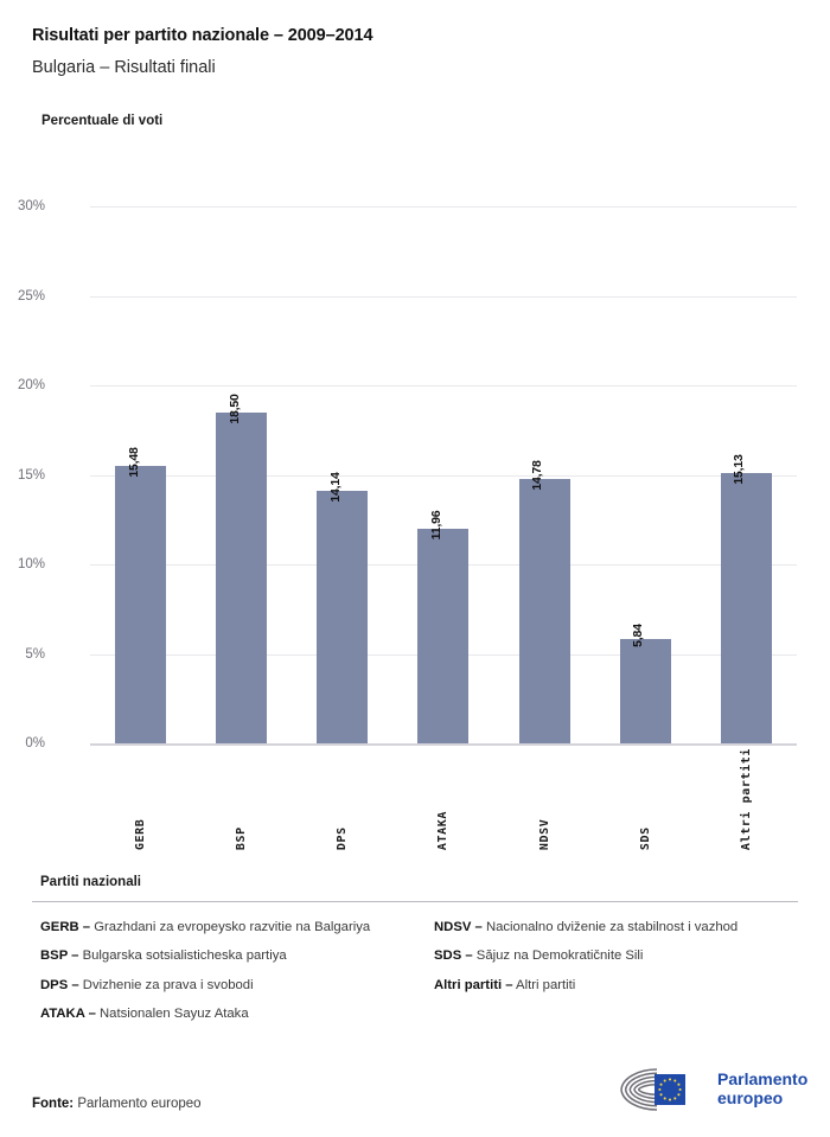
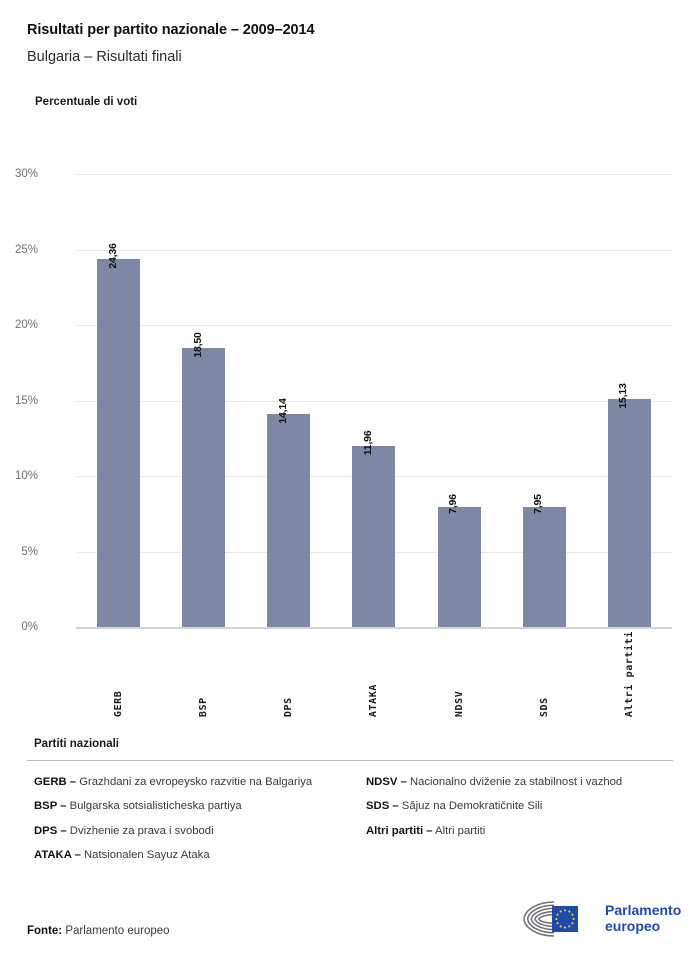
GERB: 15,48 -> 24,36
NDSV: 14,78 -> 7,96
SDS: 5,84 -> 7,95
